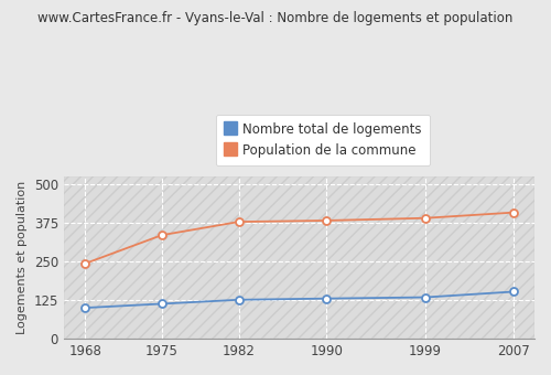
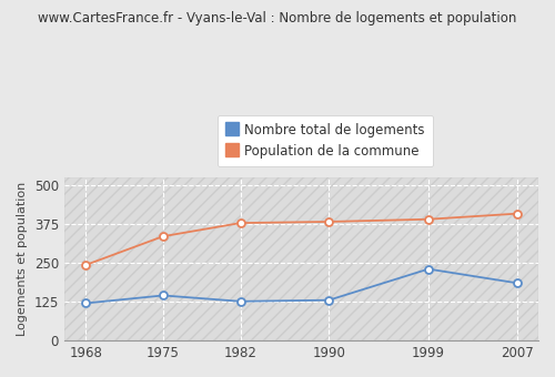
Nombre total de logements/1968: 100 -> 120
Nombre total de logements/1975: 113 -> 145
Nombre total de logements/1999: 134 -> 230
Nombre total de logements/2007: 152 -> 185
